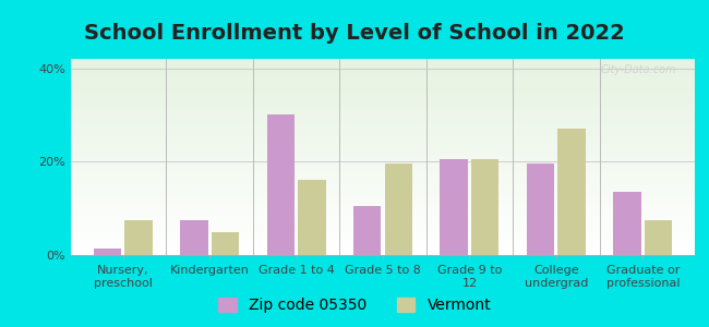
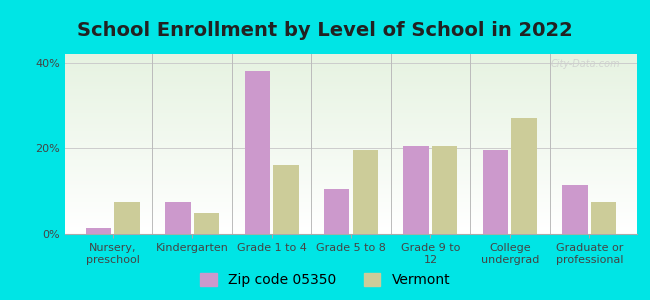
Zip code 05350/Grade 1 to 4: 30.0% -> 38.0%
Zip code 05350/Graduate or professional: 13.5% -> 11.5%
